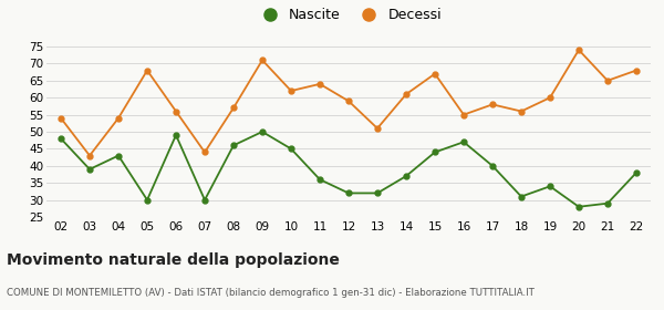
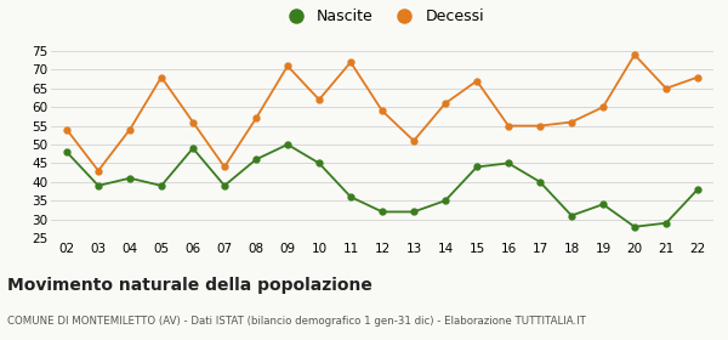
Nascite/04: 43 -> 41
Nascite/05: 30 -> 39
Nascite/07: 30 -> 39
Decessi/11: 64 -> 72
Nascite/14: 37 -> 35
Nascite/16: 47 -> 45
Decessi/17: 58 -> 55
